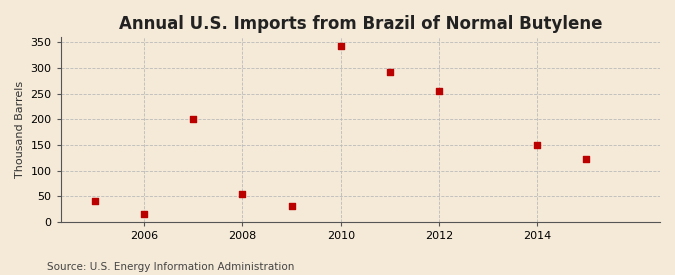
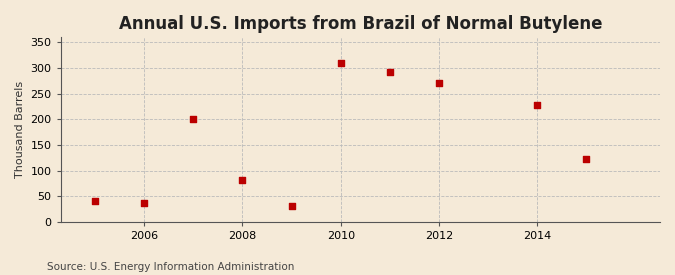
2006: 15 -> 36
2008: 55 -> 82
2010: 343 -> 310
2012: 255 -> 270
2014: 149 -> 228
